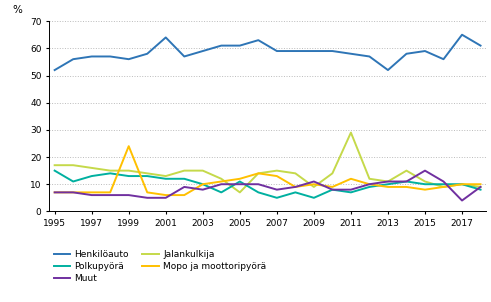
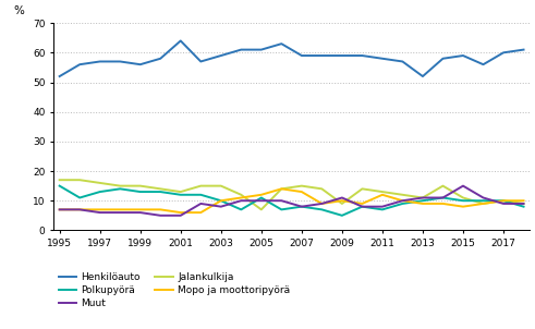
Mopo ja moottoripyörä/1999: 24 -> 7
Polkupyörä/2007: 5 -> 8
Jalankulkija/2011: 29 -> 13
Henkilöauto/2017: 65 -> 60
Muut/2017: 4 -> 9
